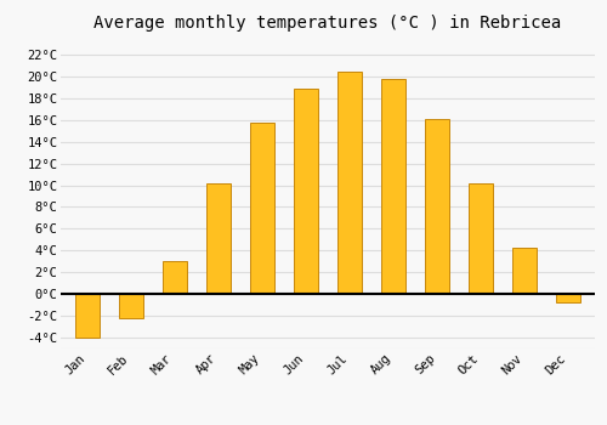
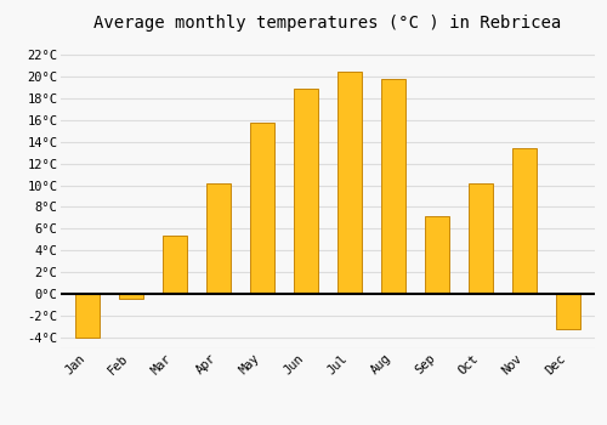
Feb: -2.2°C -> -0.4°C
Mar: 3.0°C -> 5.4°C
Sep: 16.1°C -> 7.2°C
Nov: 4.3°C -> 13.4°C
Dec: -0.8°C -> -3.2°C
